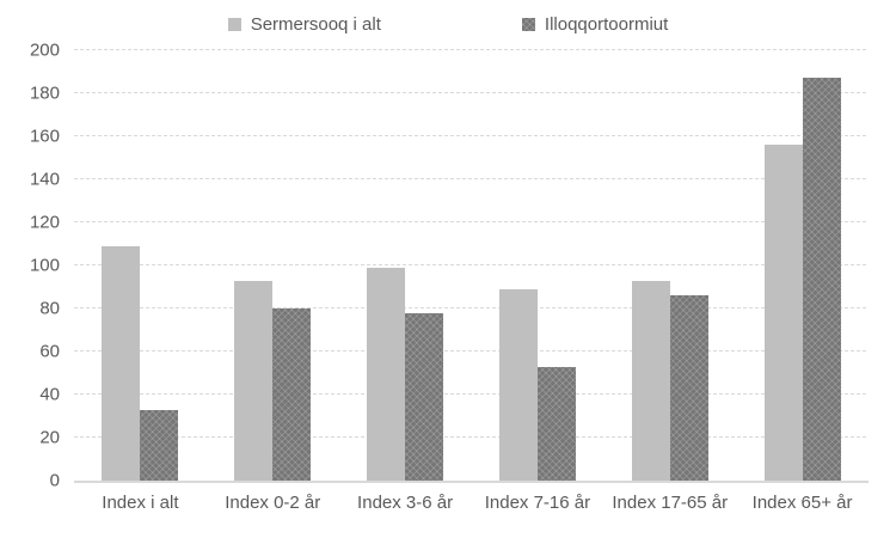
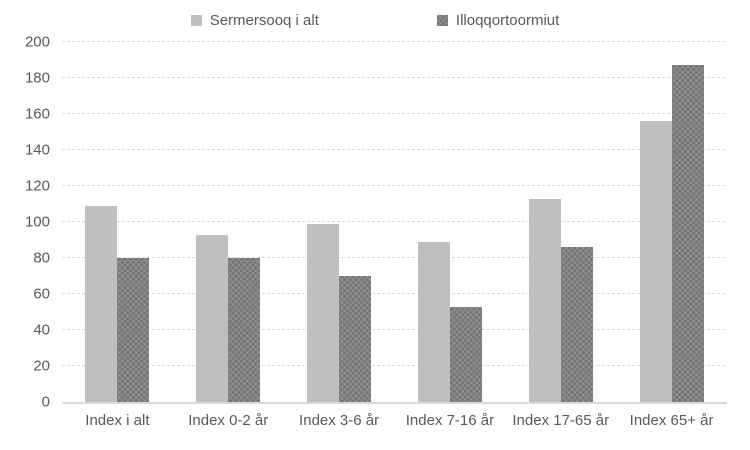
Illoqqortoormiut/Index i alt: 33 -> 80
Illoqqortoormiut/Index 3-6 år: 78 -> 70
Sermersooq i alt/Index 17-65 år: 93 -> 113
